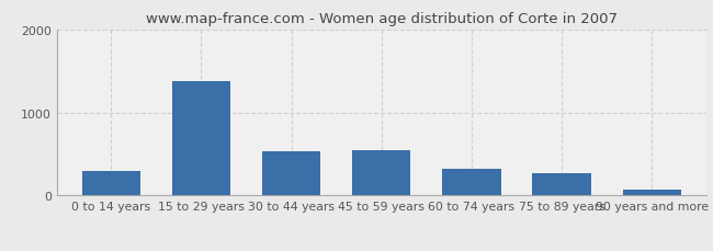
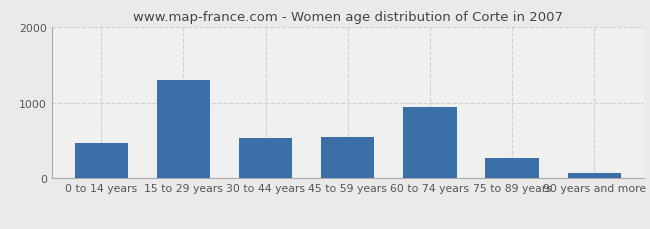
0 to 14 years: 290 -> 460
15 to 29 years: 1380 -> 1300
60 to 74 years: 320 -> 940
